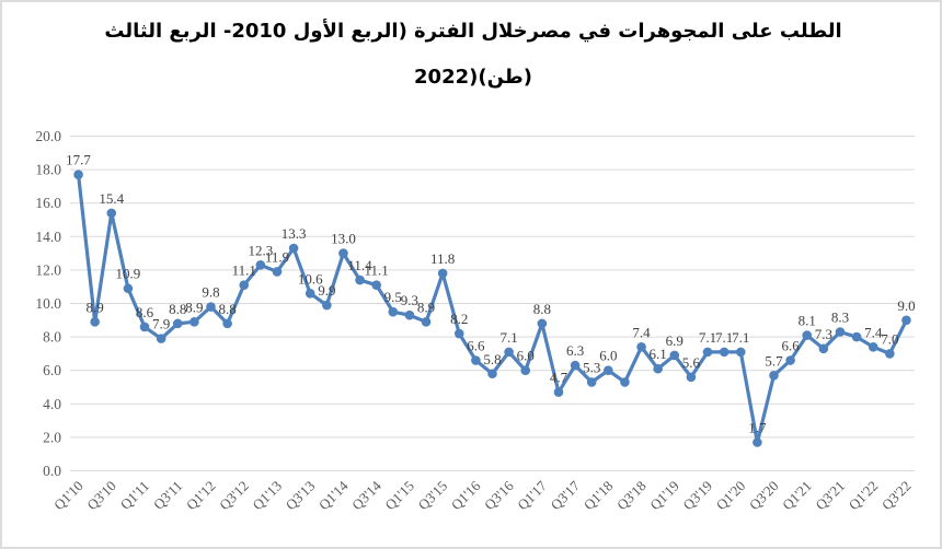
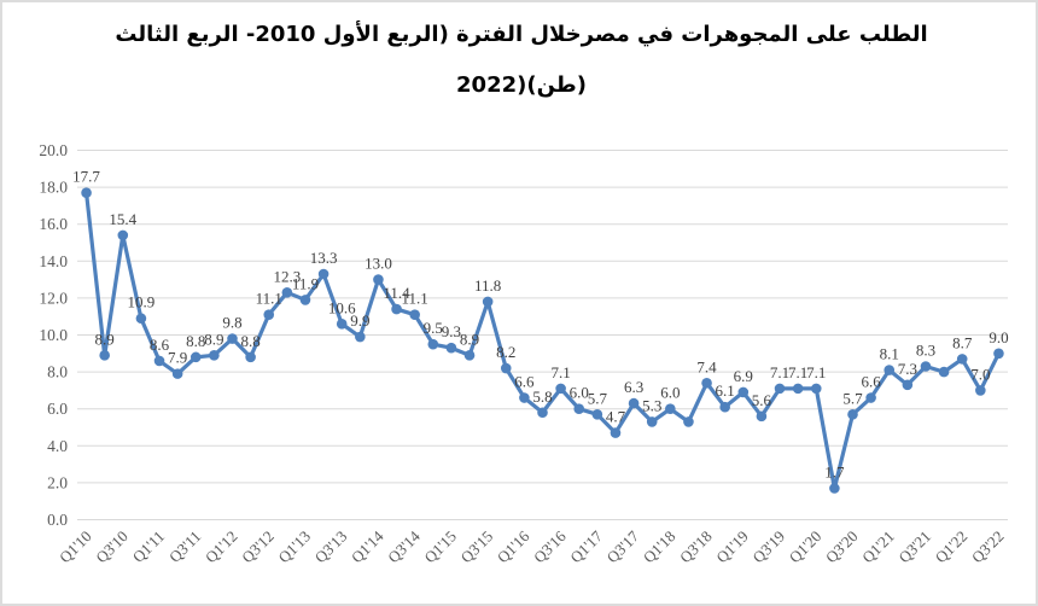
Q1'17: 8.8 -> 5.7
Q1'22: 7.4 -> 8.7
